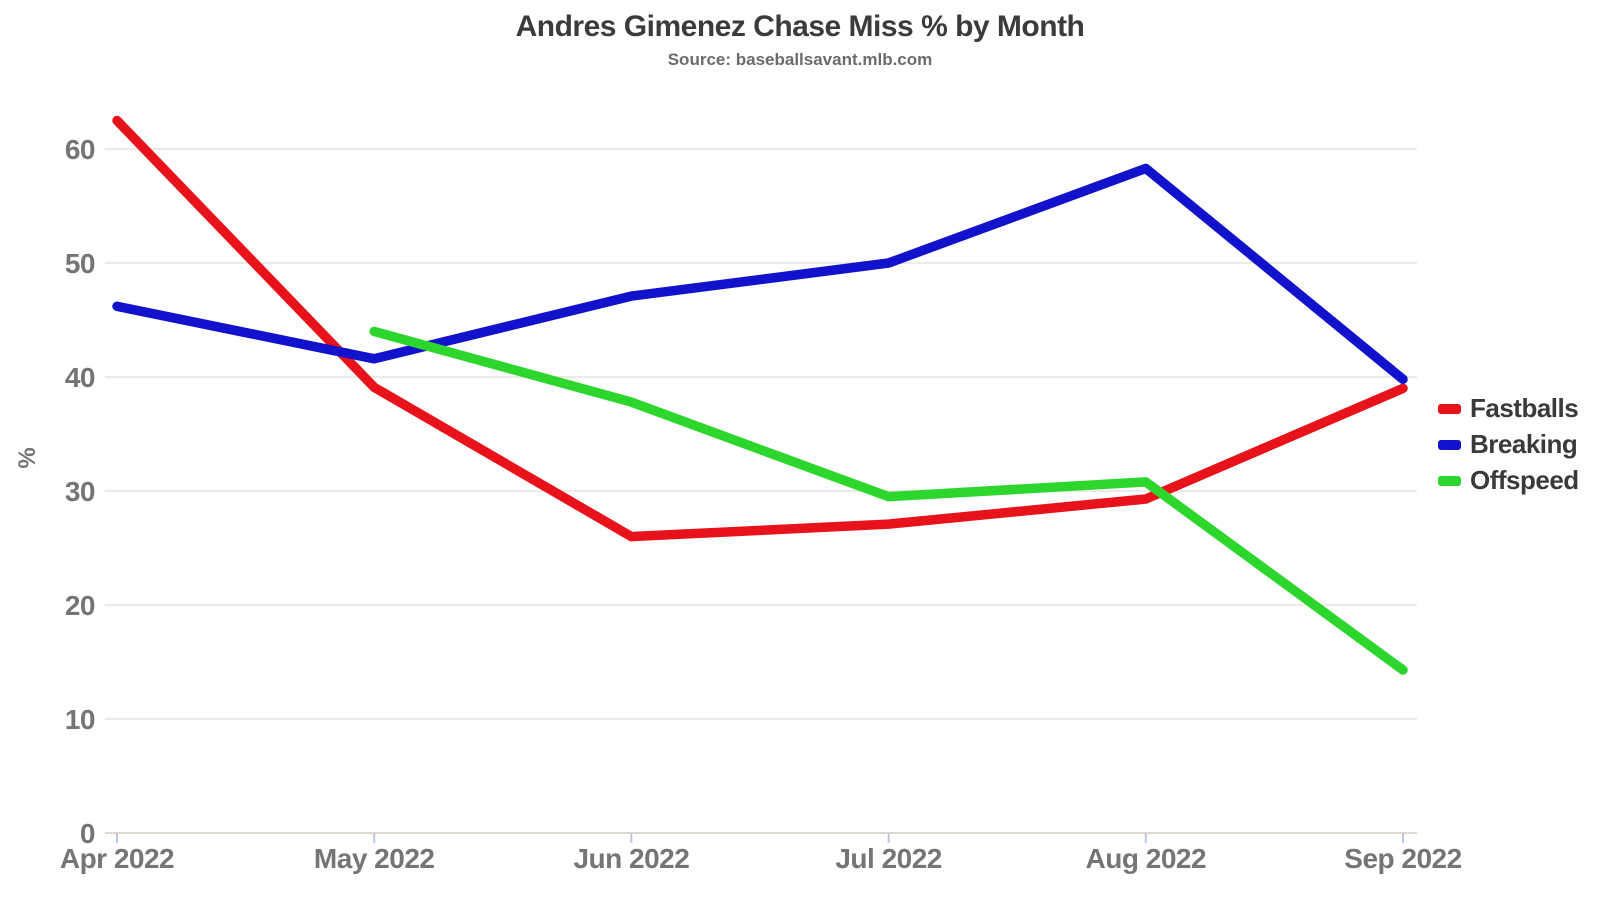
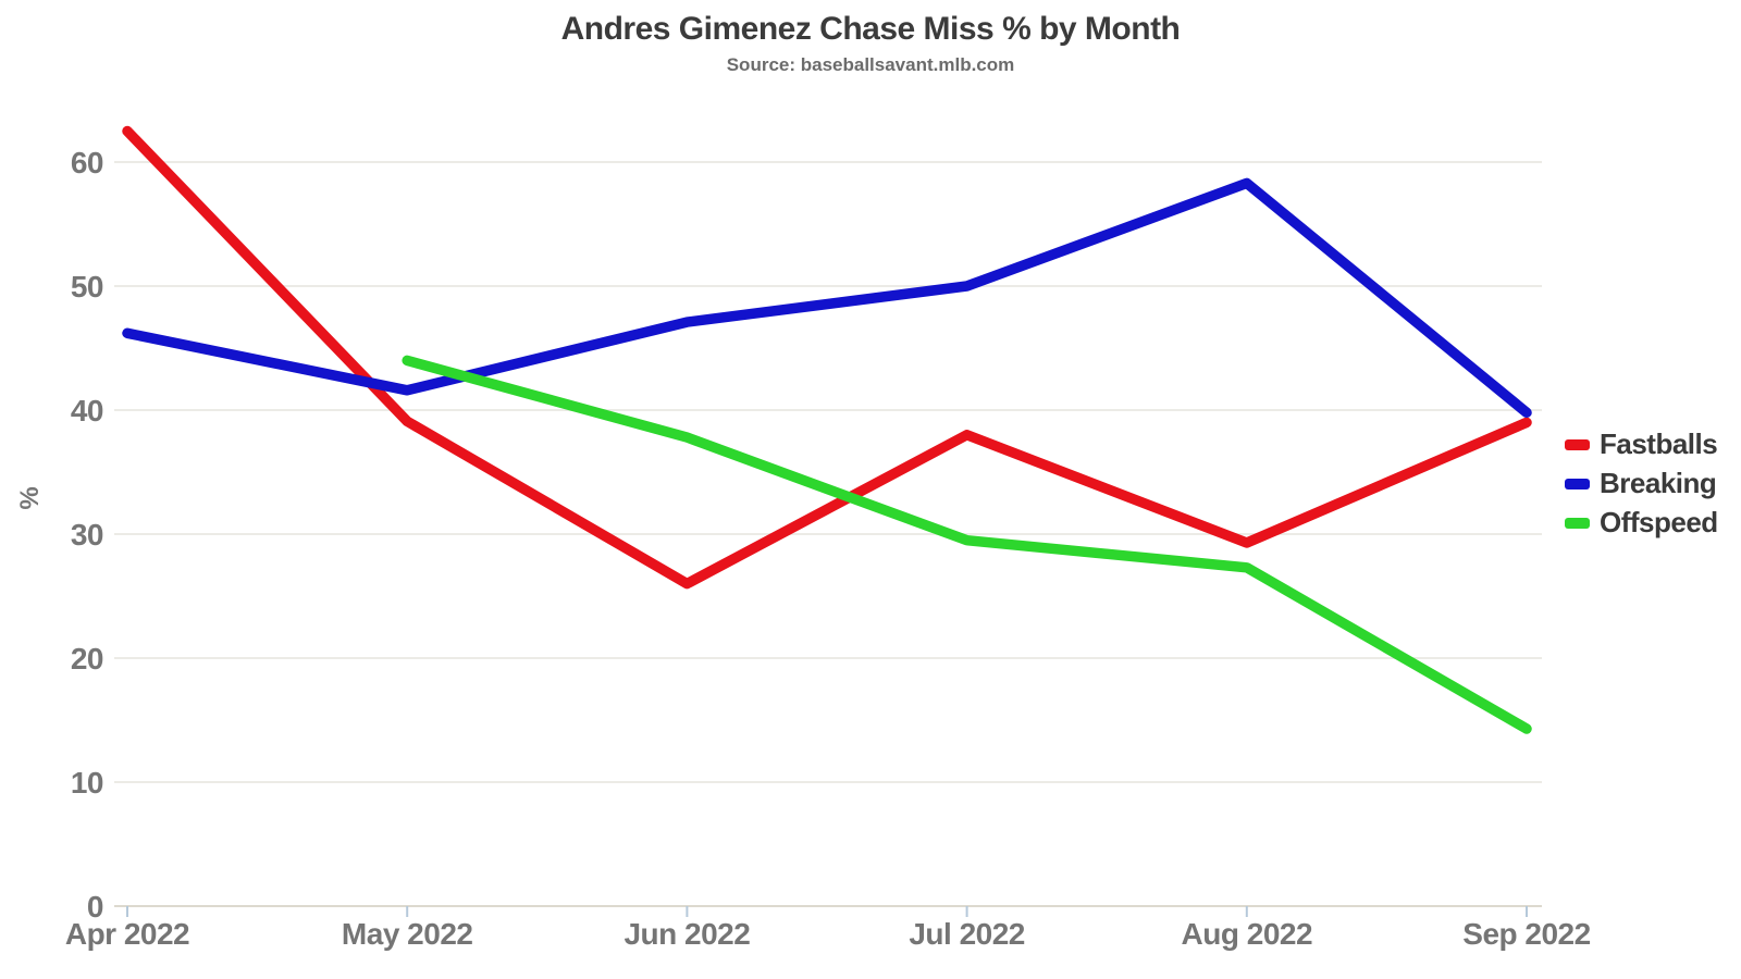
Fastballs/Jul 2022: 27.1 -> 38.0
Offspeed/Aug 2022: 30.8 -> 27.3
